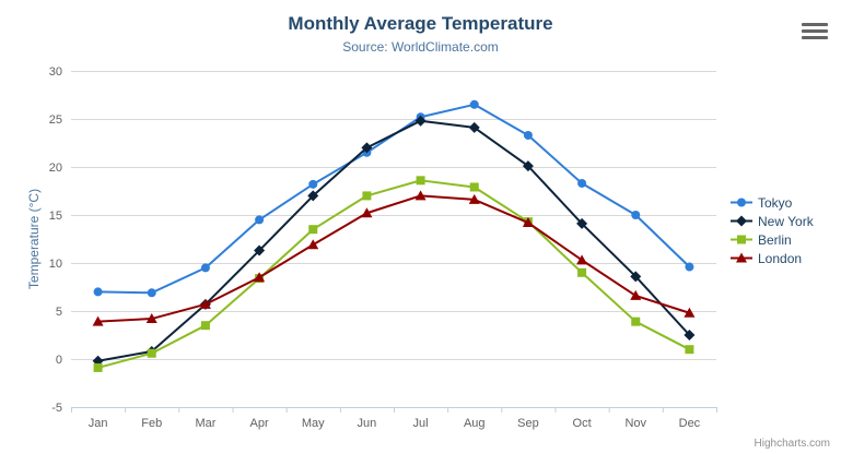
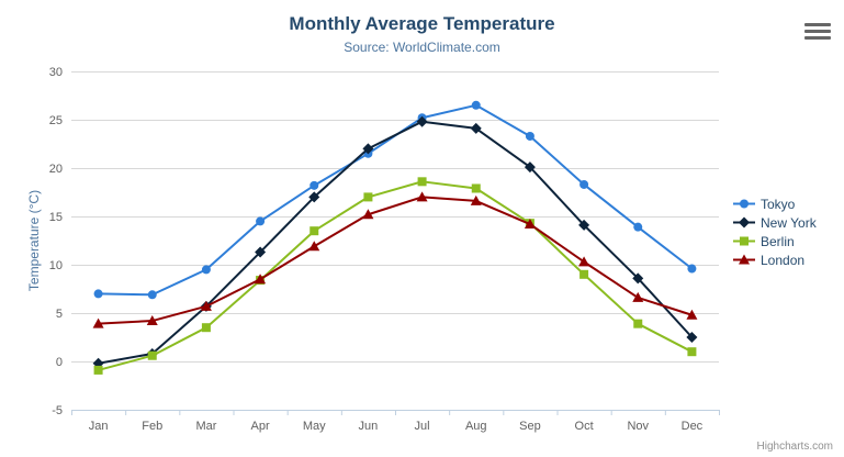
Tokyo/Nov: 15 -> 14
